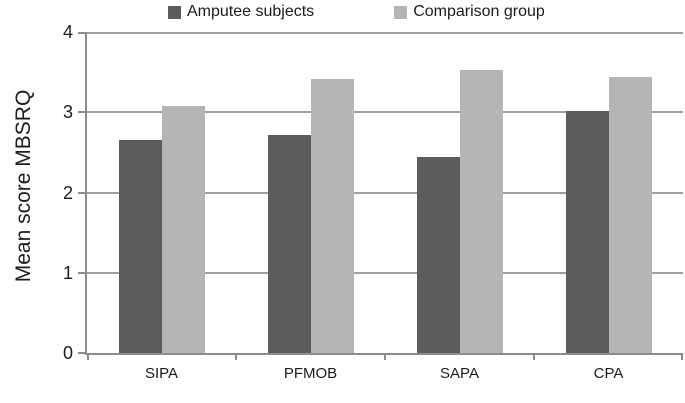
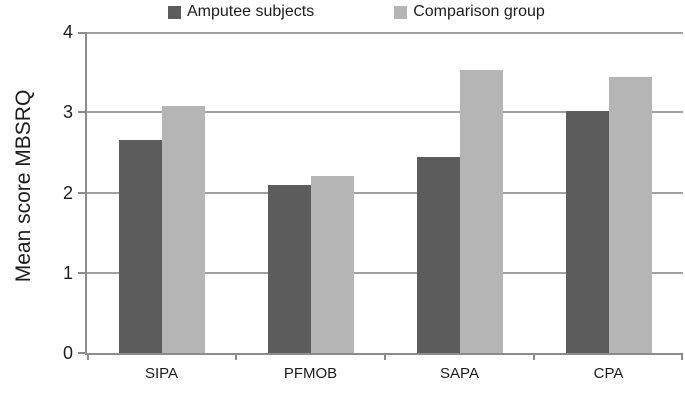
Amputee subjects/PFMOB: 2.7 -> 2.1
Comparison group/PFMOB: 3.4 -> 2.2
